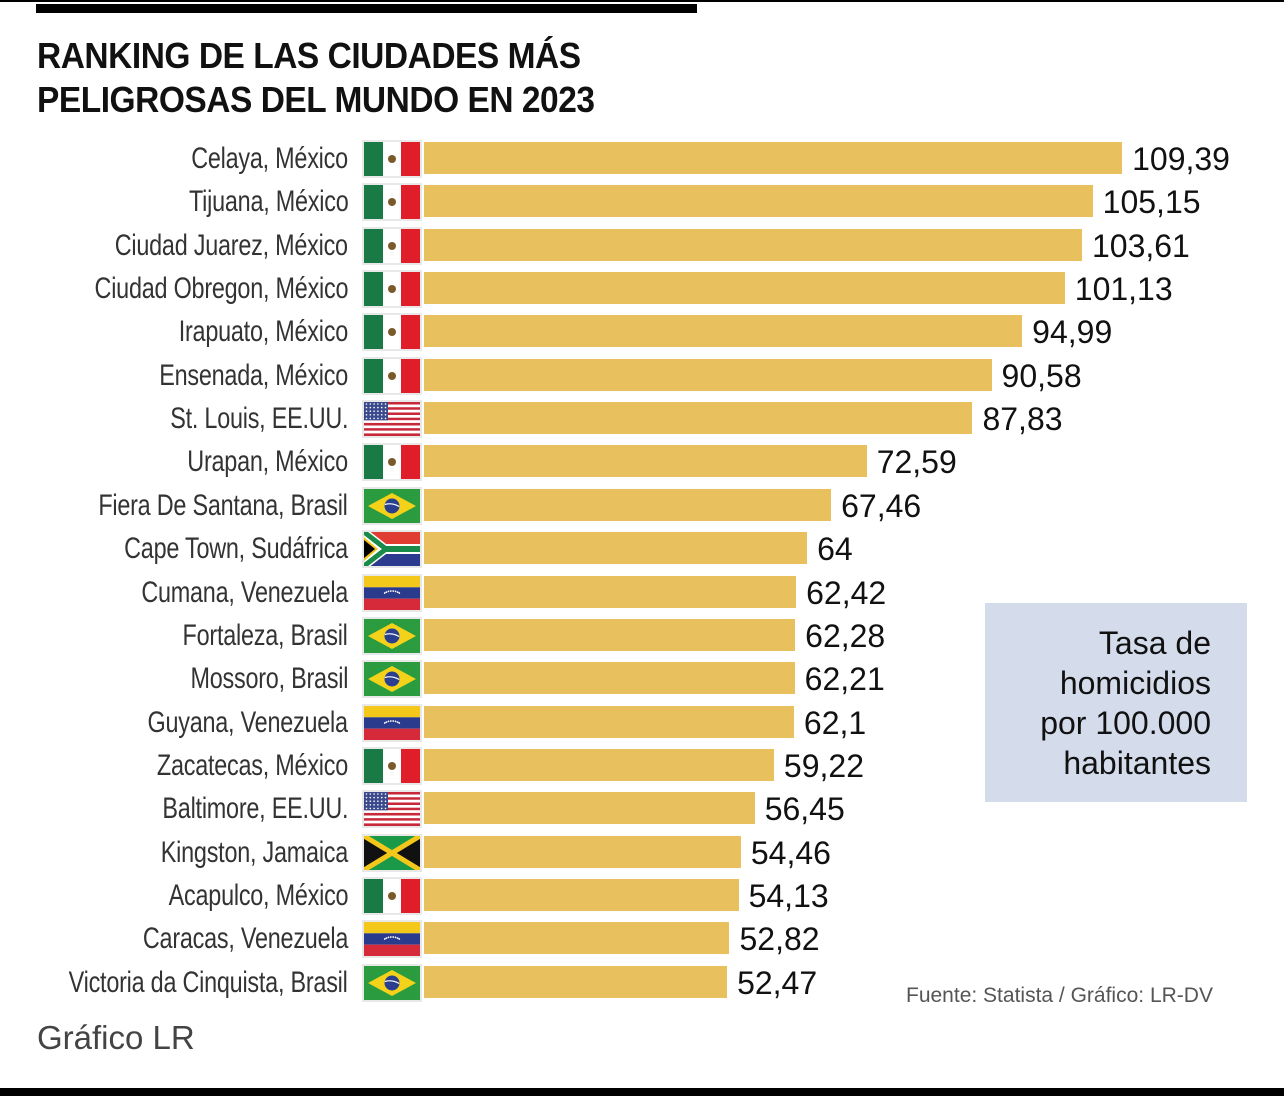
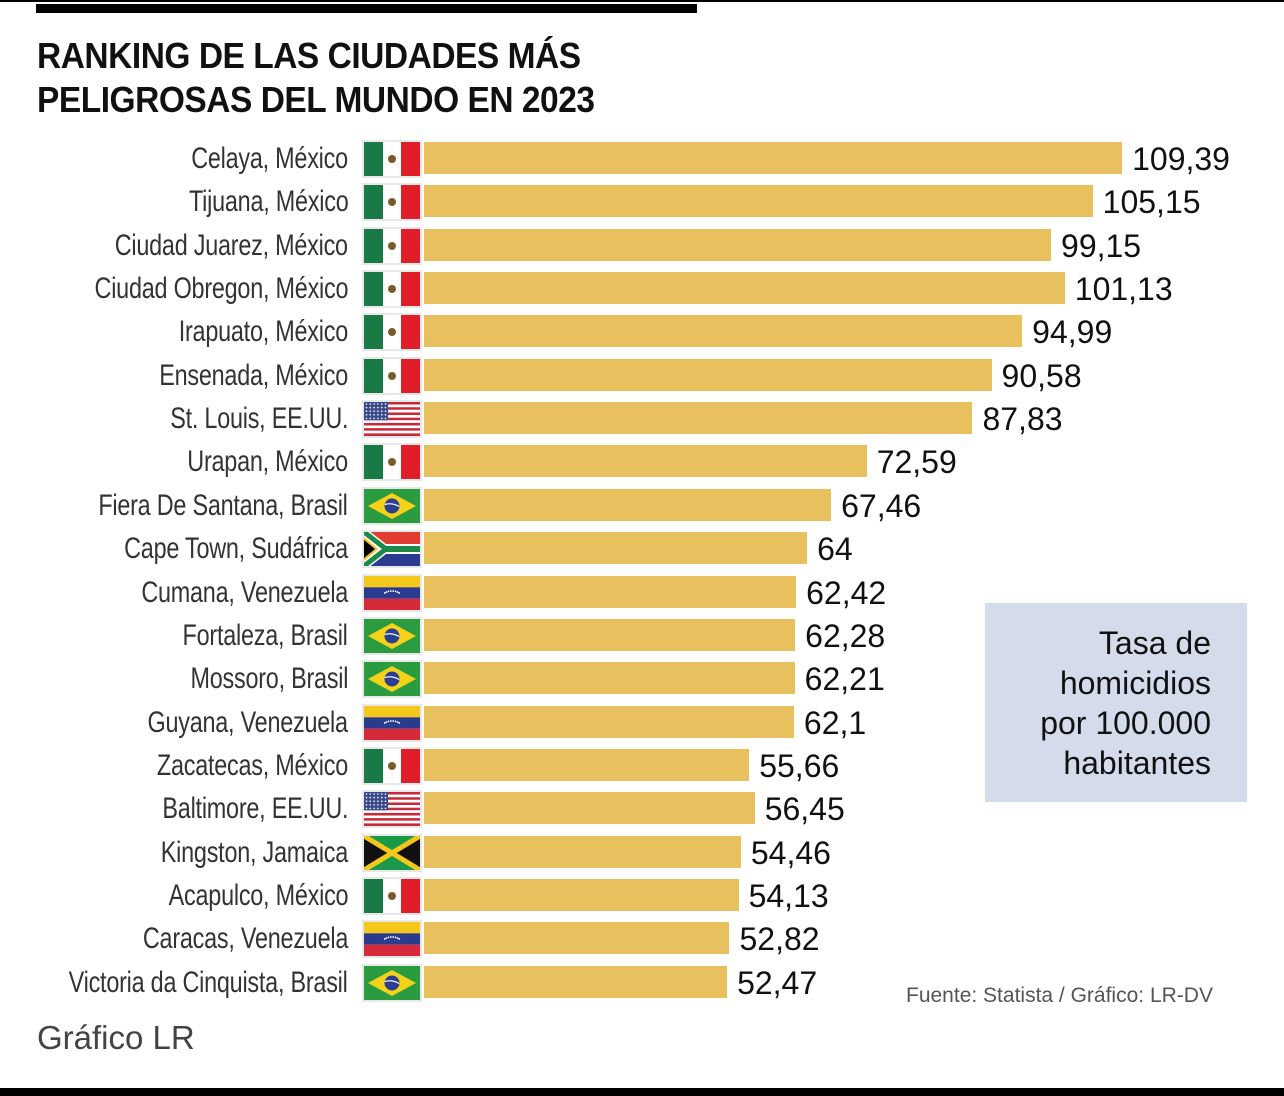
Ciudad Juarez, México: 103,61 -> 99,15
Zacatecas, México: 59,22 -> 55,66
